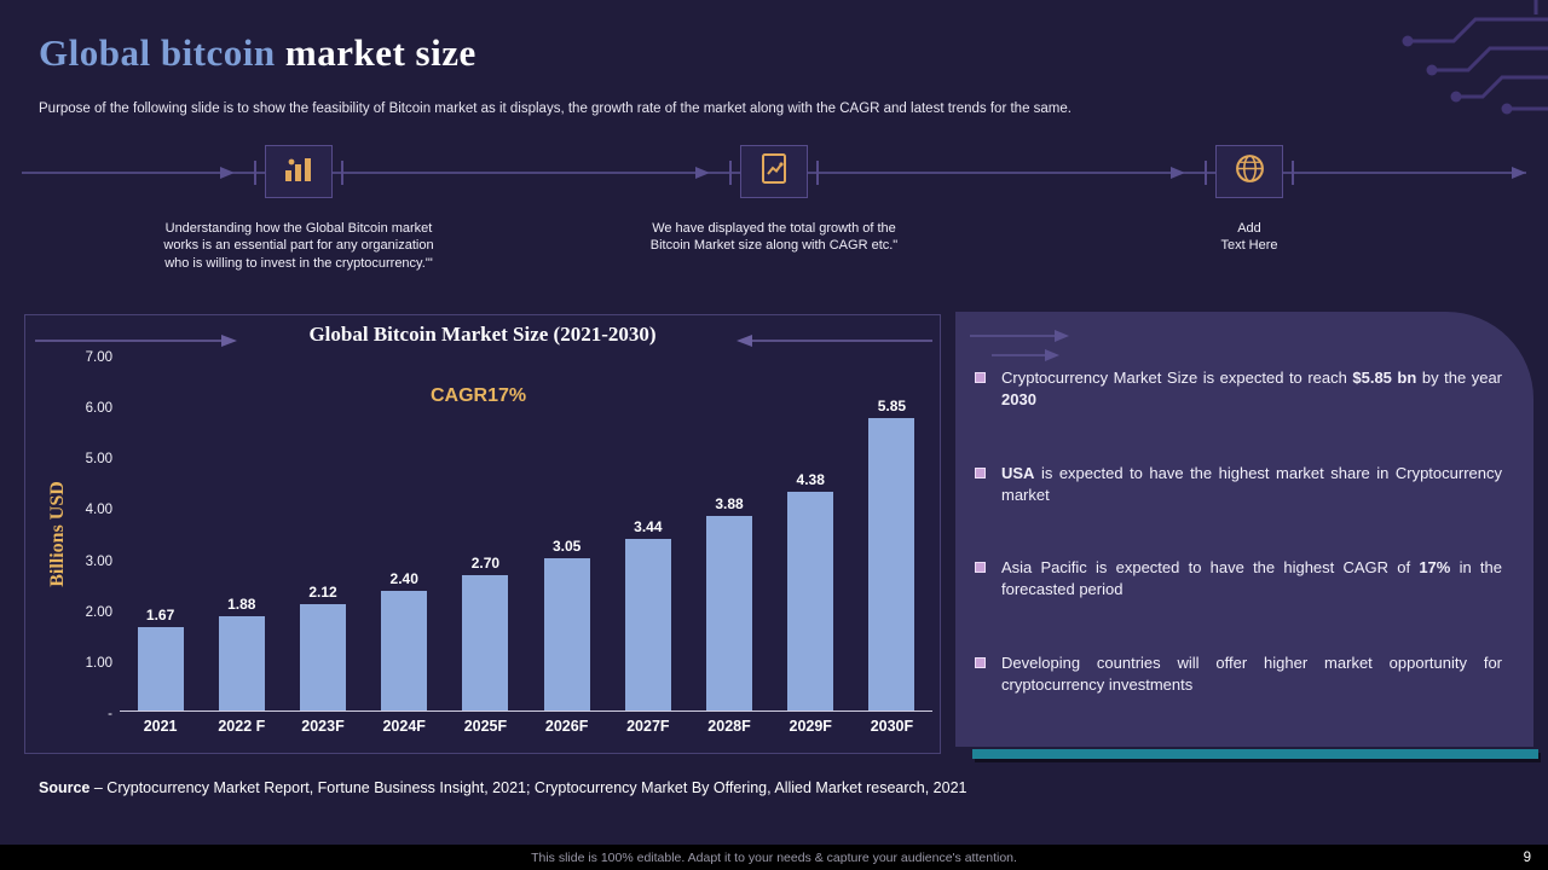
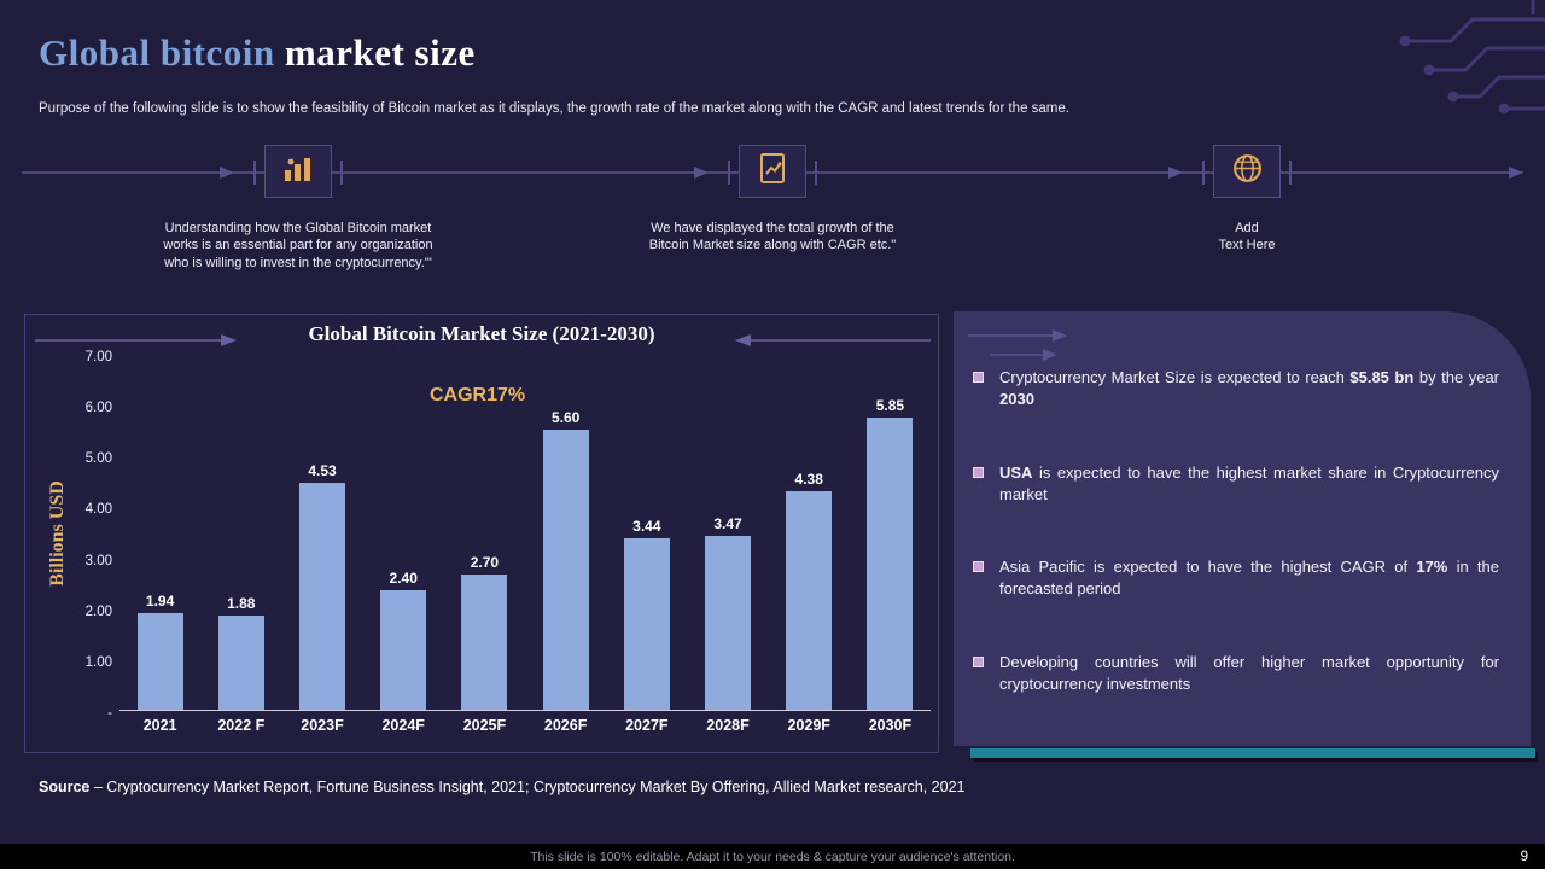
2021: 1.67 -> 1.94
2023F: 2.12 -> 4.53
2026F: 3.05 -> 5.60
2028F: 3.88 -> 3.47
